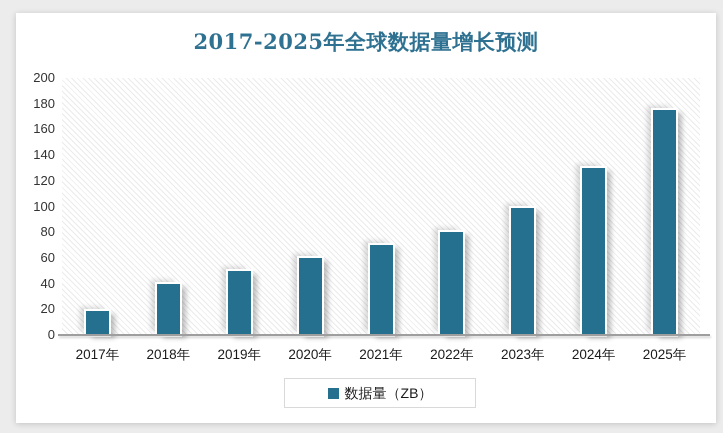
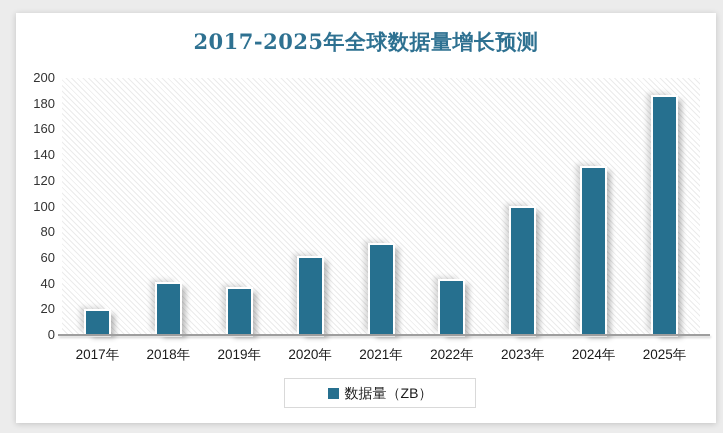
2019年: 50 -> 36
2022年: 80 -> 42
2025年: 175 -> 185
